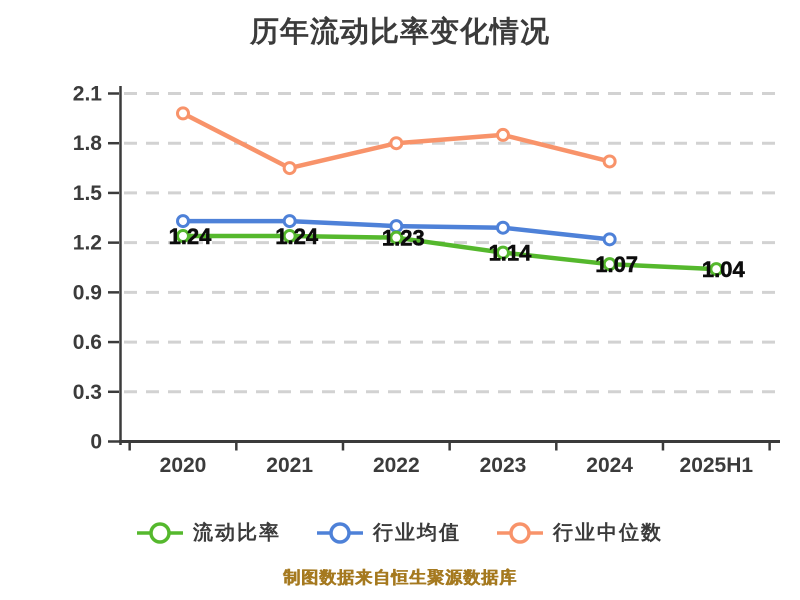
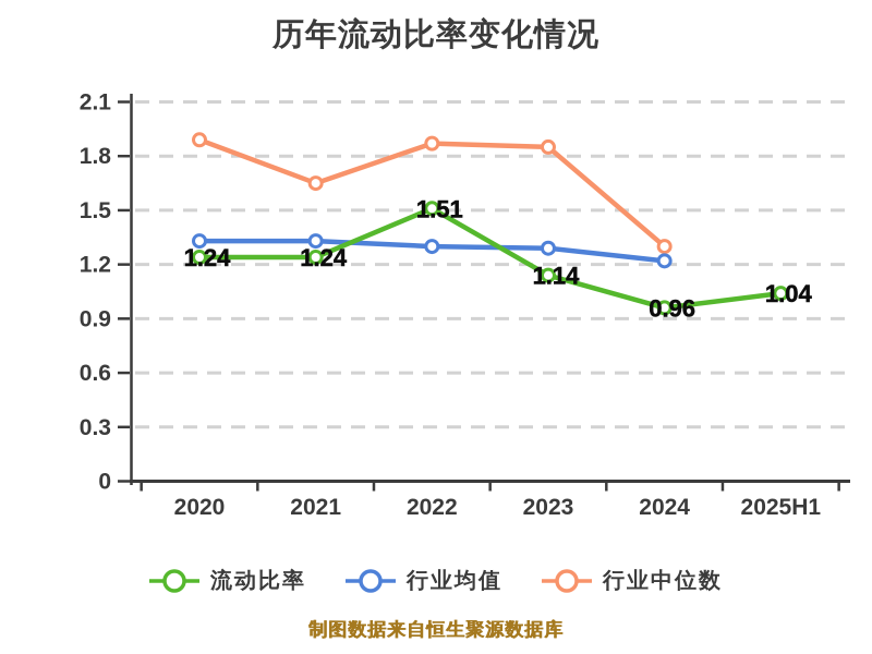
行业中位数/2020: 1.98 -> 1.89
流动比率/2022: 1.23 -> 1.51
行业中位数/2022: 1.80 -> 1.87
流动比率/2024: 1.07 -> 0.96
行业中位数/2024: 1.69 -> 1.30
